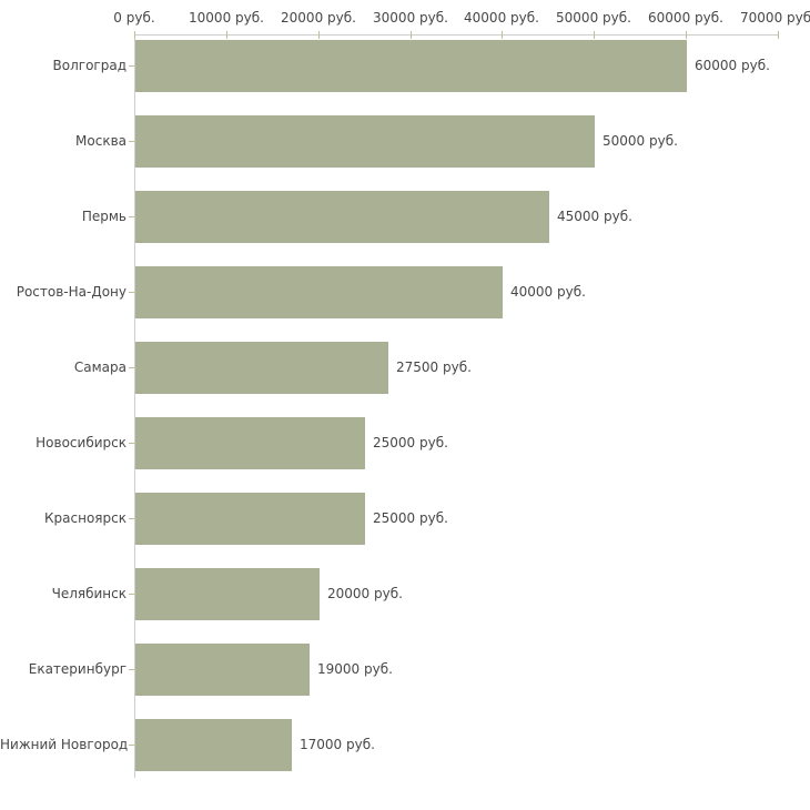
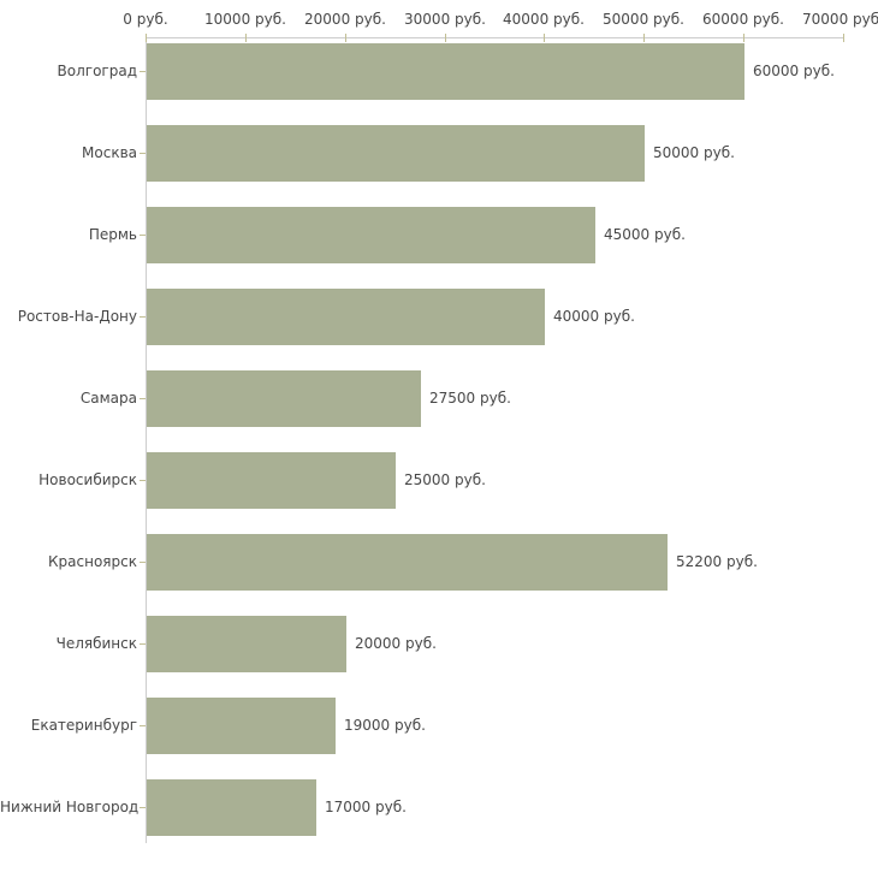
Красноярск: 25000 -> 52200
